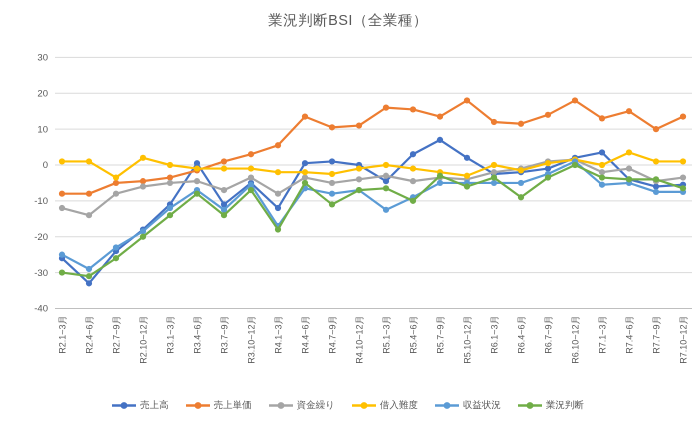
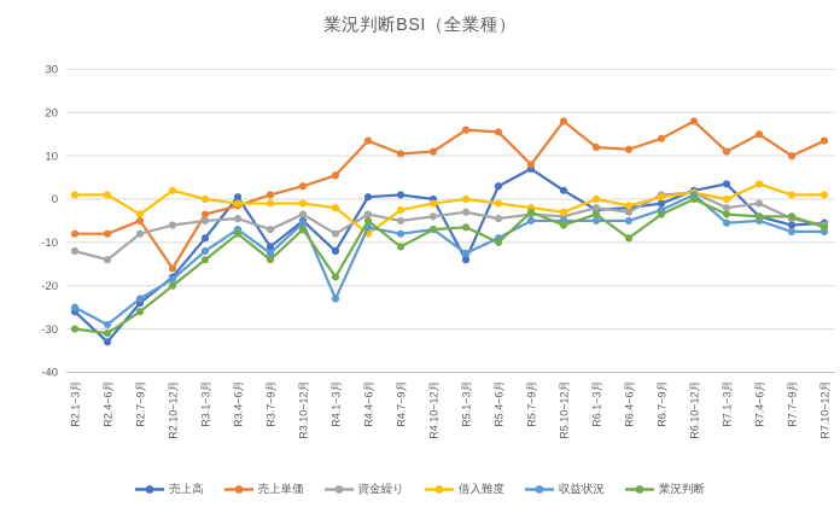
売上単価/R2.10~12月: -4 -> -16
売上高/R3.1~3月: -11 -> -9
収益状況/R4.1~3月: -17 -> -23
借入難度/R4.4~6月: -2 -> -8
売上高/R5.1~3月: -4 -> -14
売上単価/R5.7~9月: 14 -> 8
資金繰り/R6.4~6月: -1 -> -3
売上単価/R7.1~3月: 13 -> 11
資金繰り/R7.10~12月: -4 -> -6
